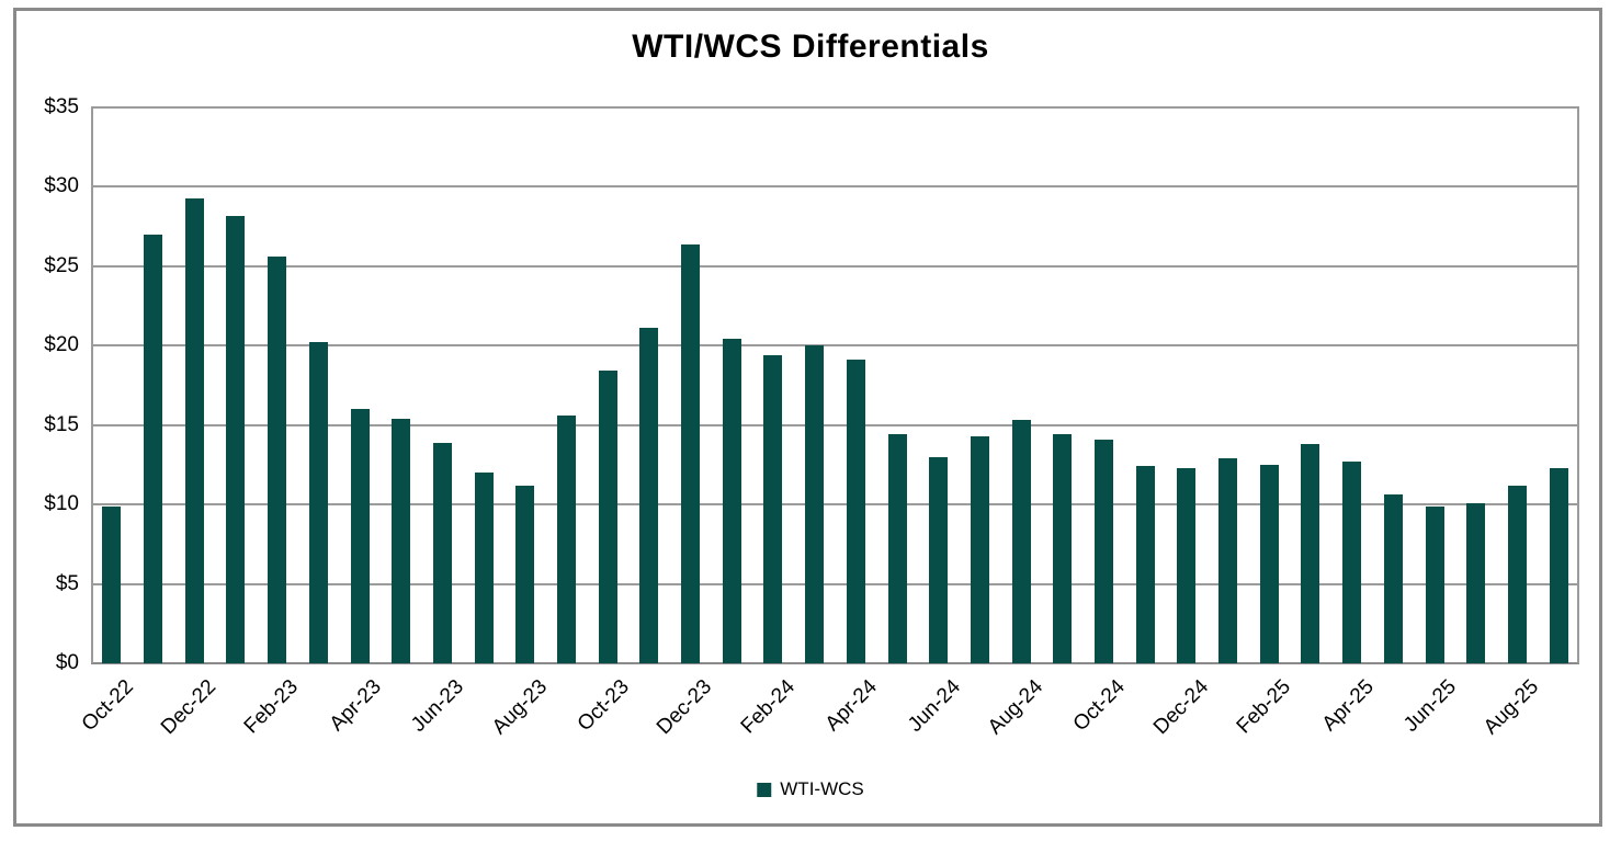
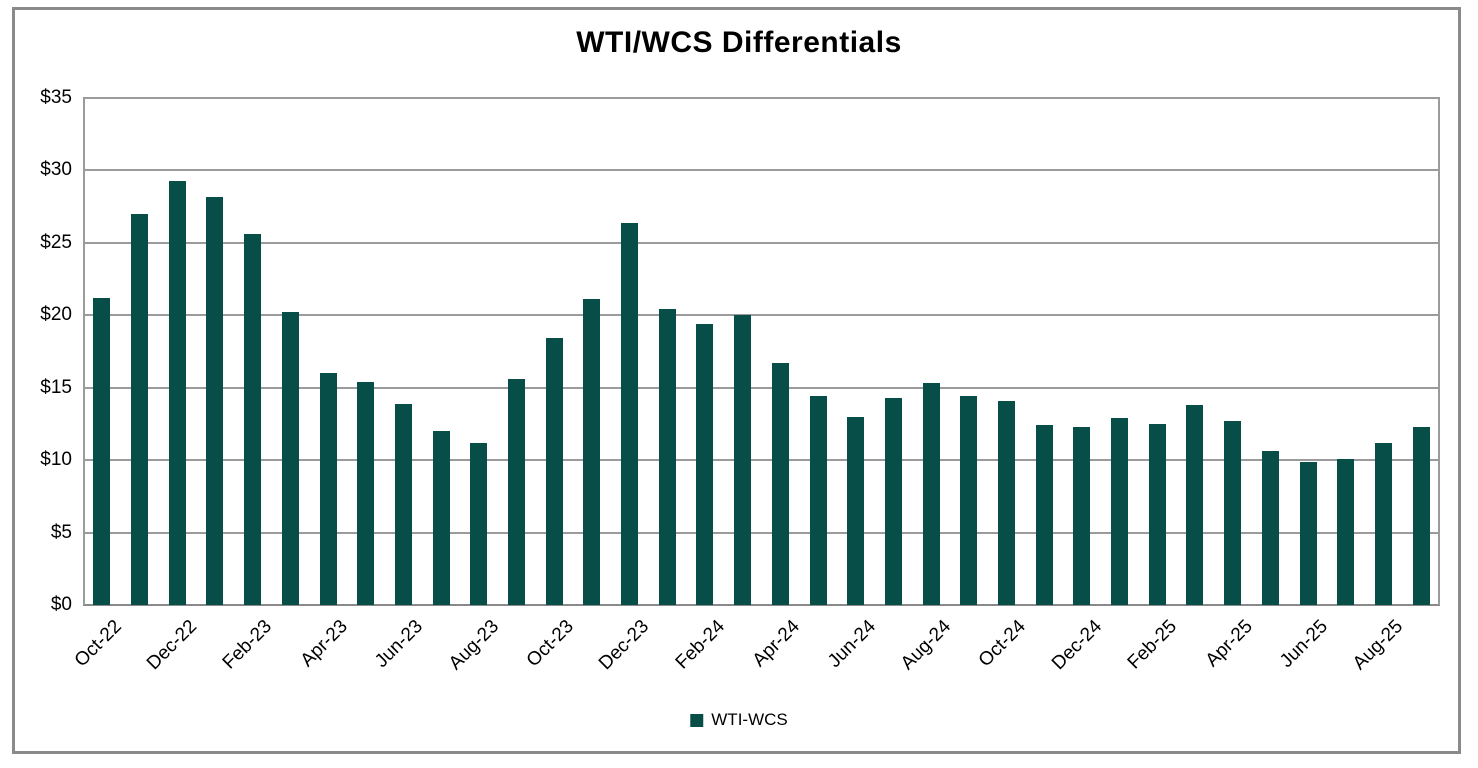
Oct-22: $9.9 -> $21.2
Apr-24: $19.1 -> $16.7
